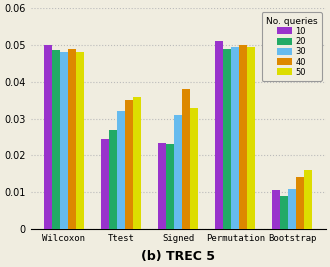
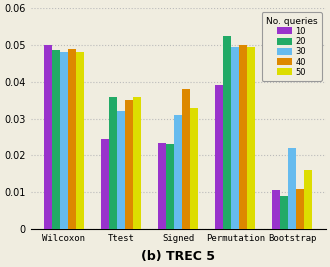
20/Ttest: 0.0270 -> 0.0360
10/Permutation: 0.0510 -> 0.0390
20/Permutation: 0.0490 -> 0.0525
30/Bootstrap: 0.0110 -> 0.0220
40/Bootstrap: 0.014 -> 0.011
